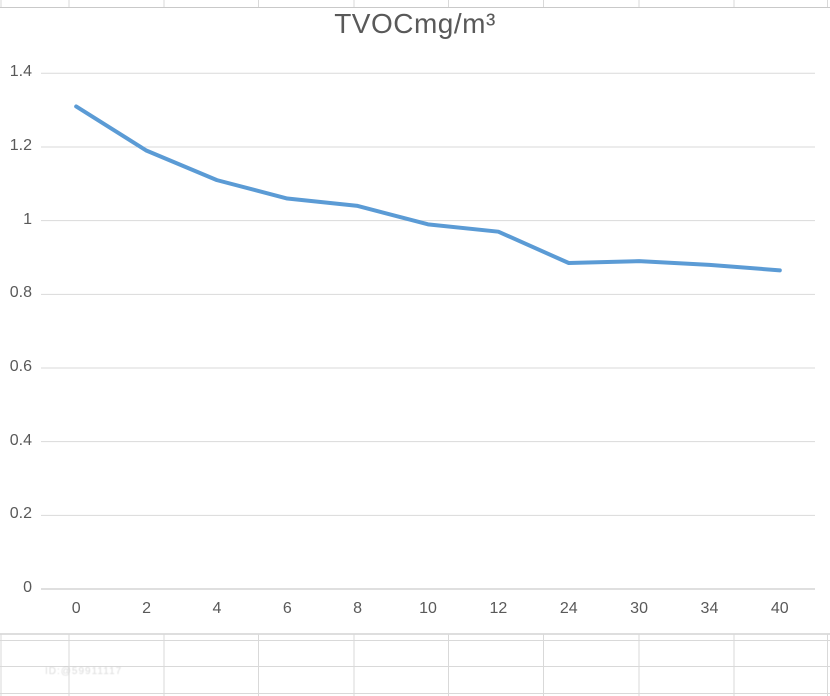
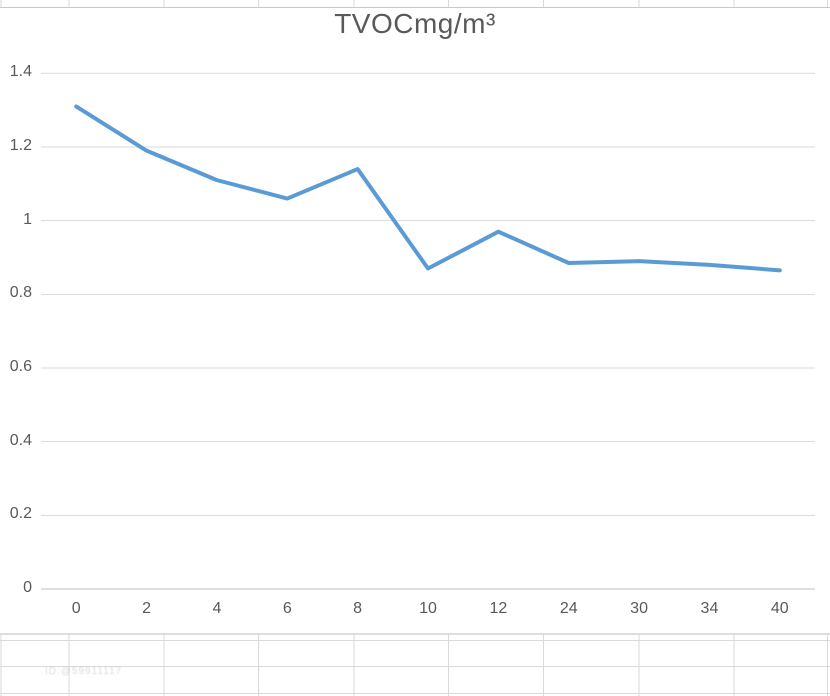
8: 1.04 -> 1.14
10: 0.99 -> 0.87
